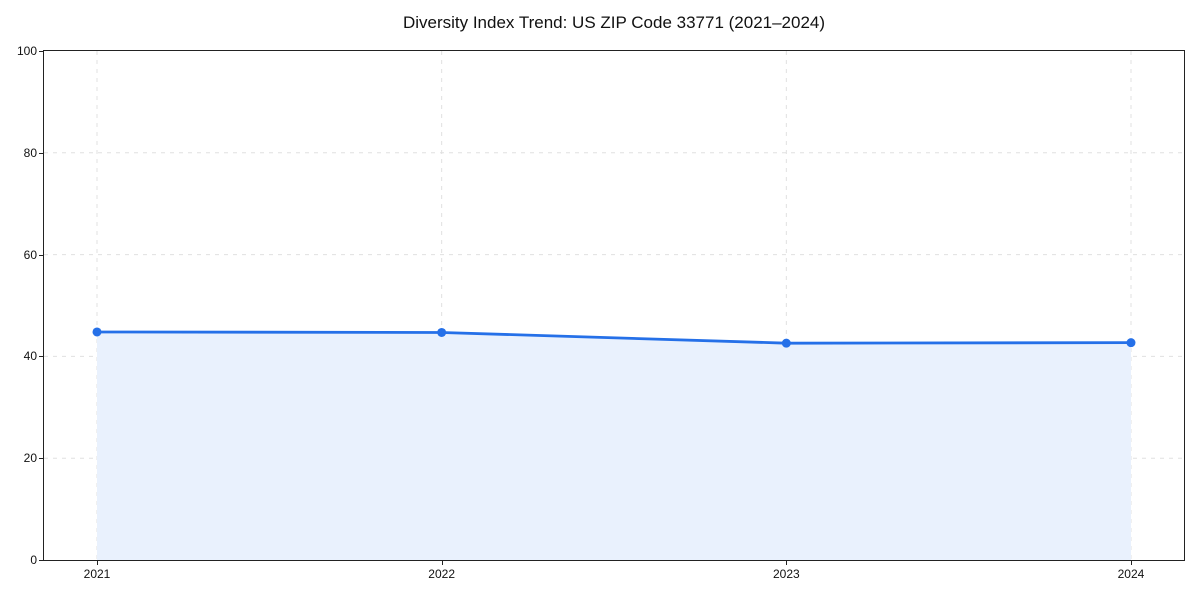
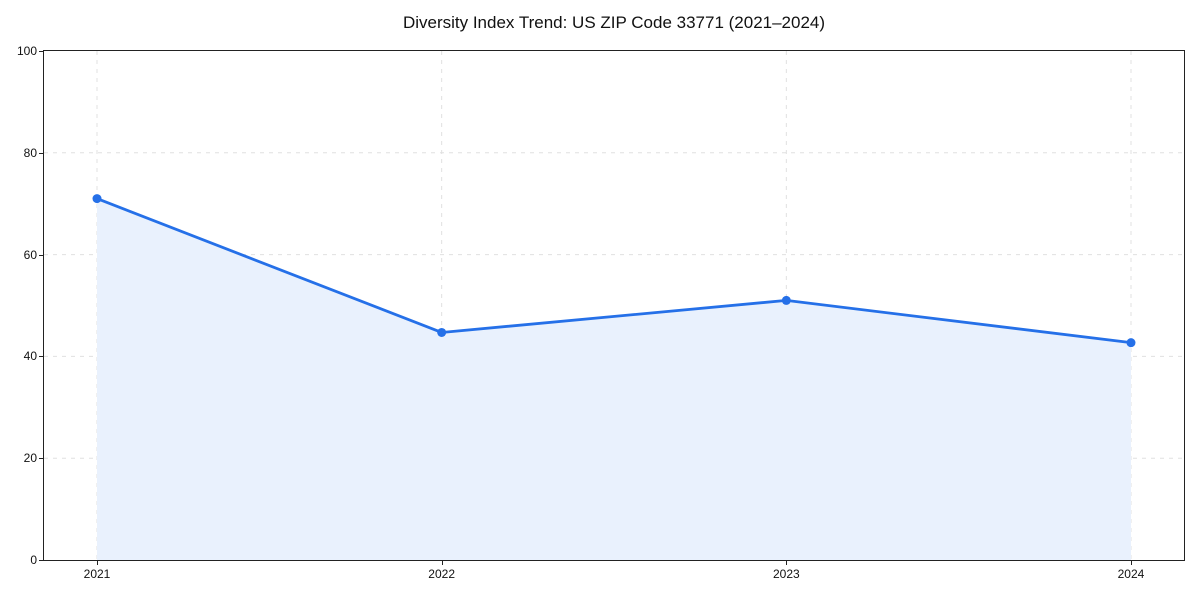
2021: 45 -> 71
2023: 43 -> 51
